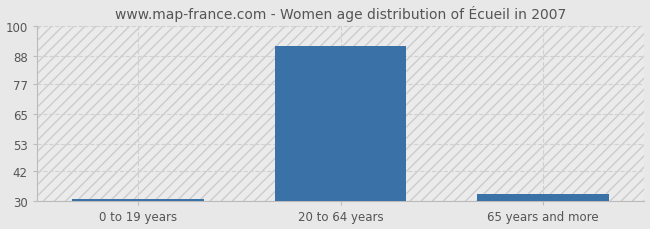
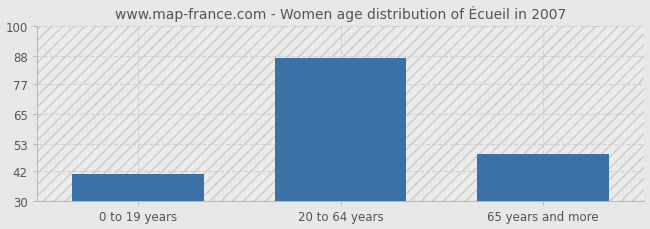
0 to 19 years: 31 -> 41
20 to 64 years: 92 -> 87
65 years and more: 33 -> 49
